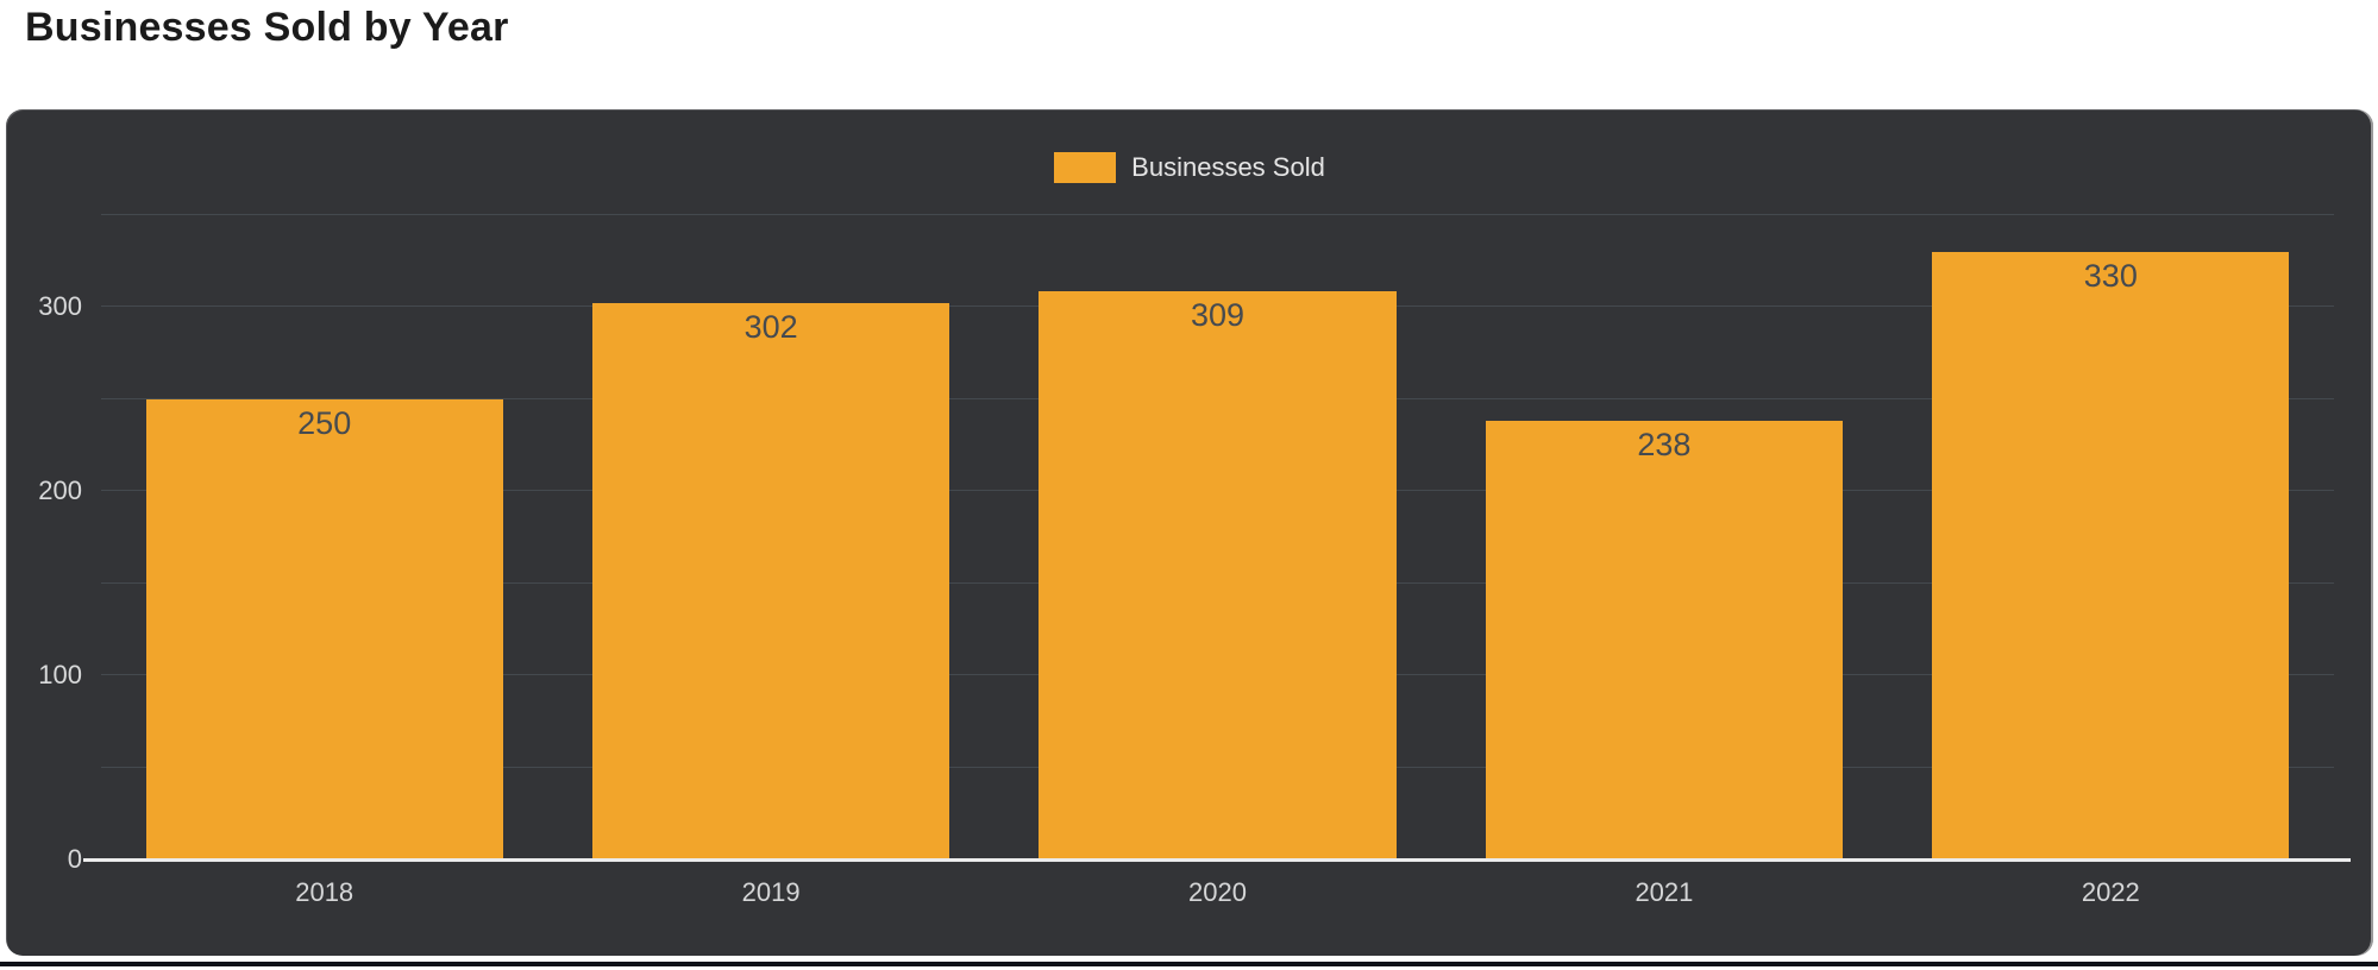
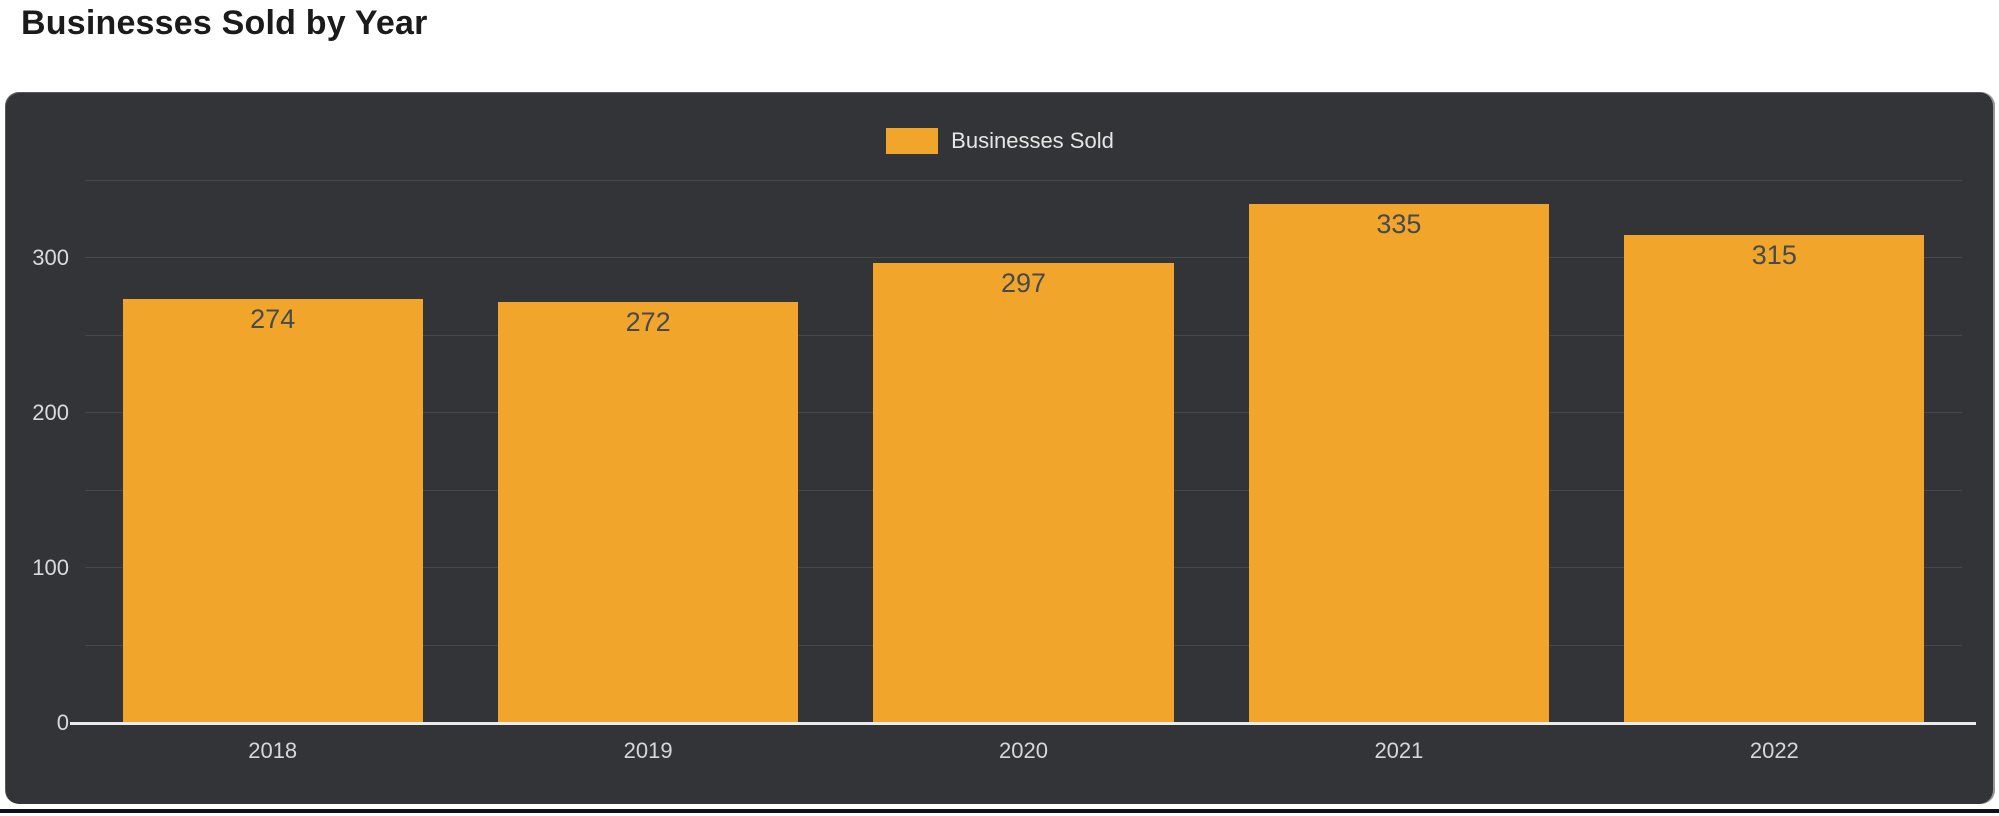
2018: 250 -> 274
2019: 302 -> 272
2020: 309 -> 297
2021: 238 -> 335
2022: 330 -> 315
